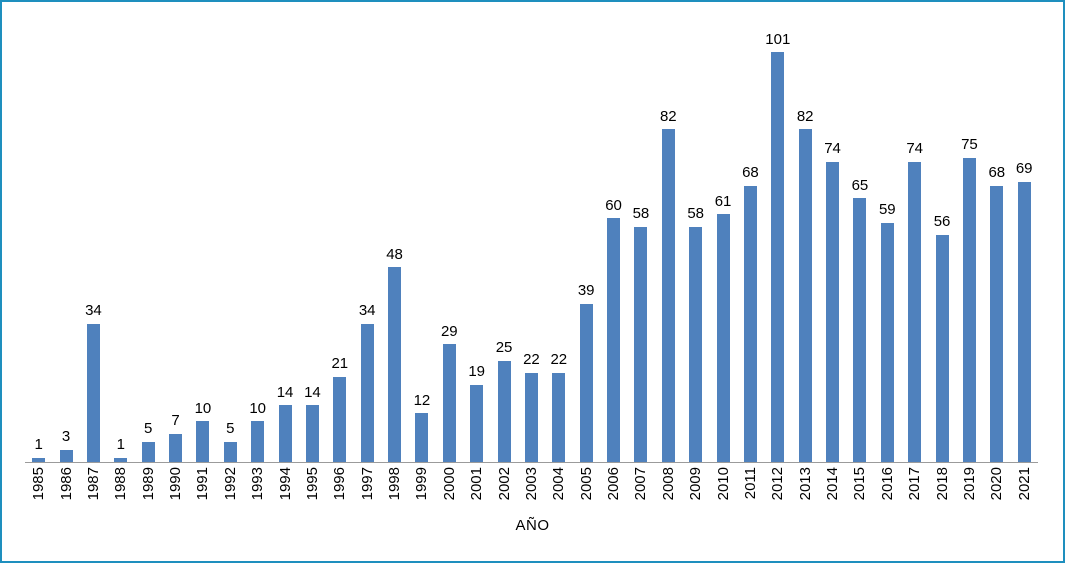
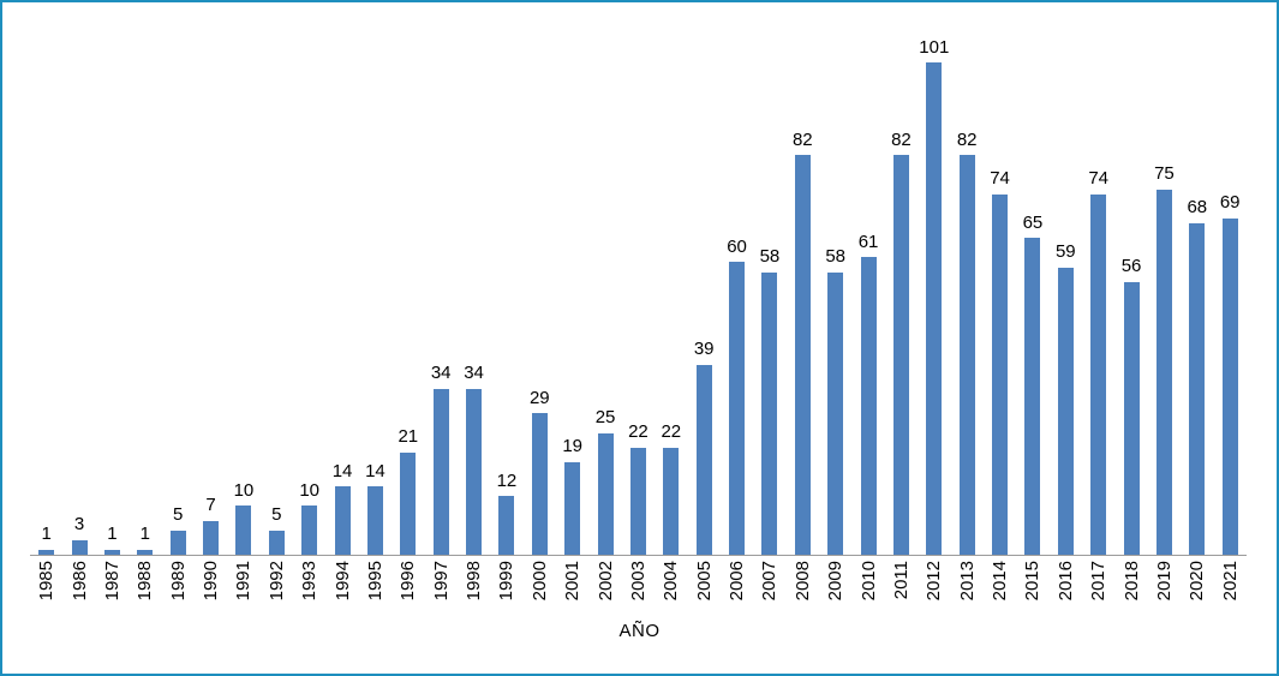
1987: 34 -> 1
1998: 48 -> 34
2011: 68 -> 82
